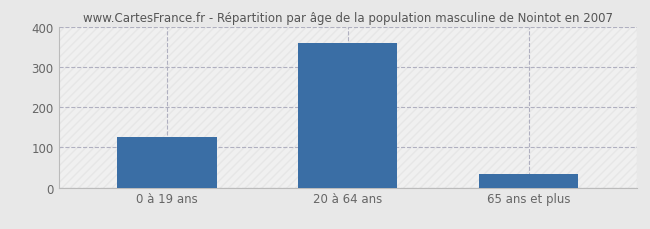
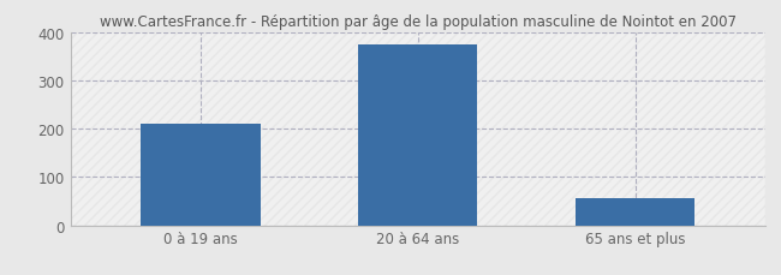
0 à 19 ans: 125 -> 210
20 à 64 ans: 360 -> 375
65 ans et plus: 35 -> 57
